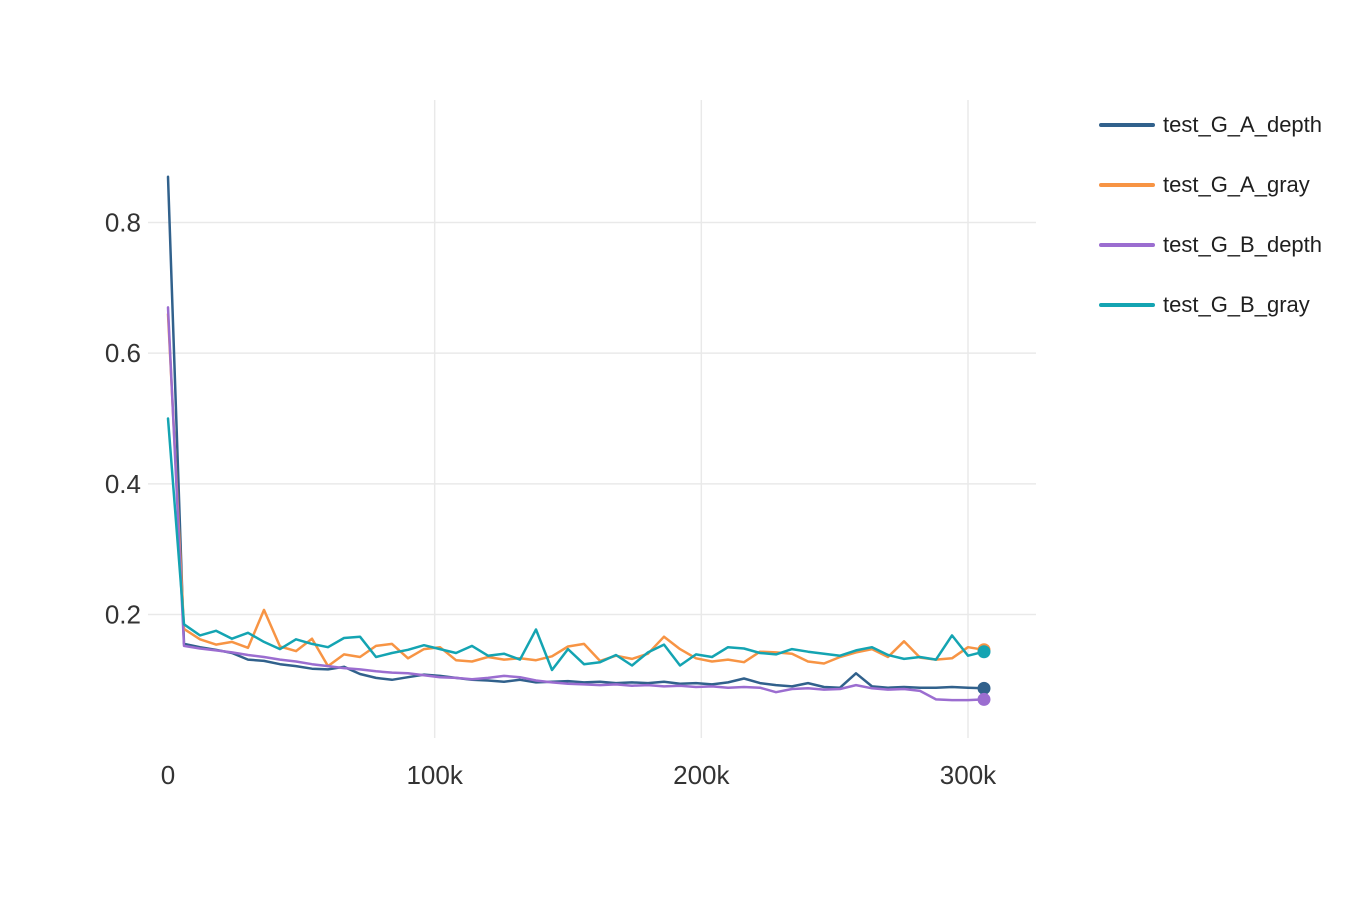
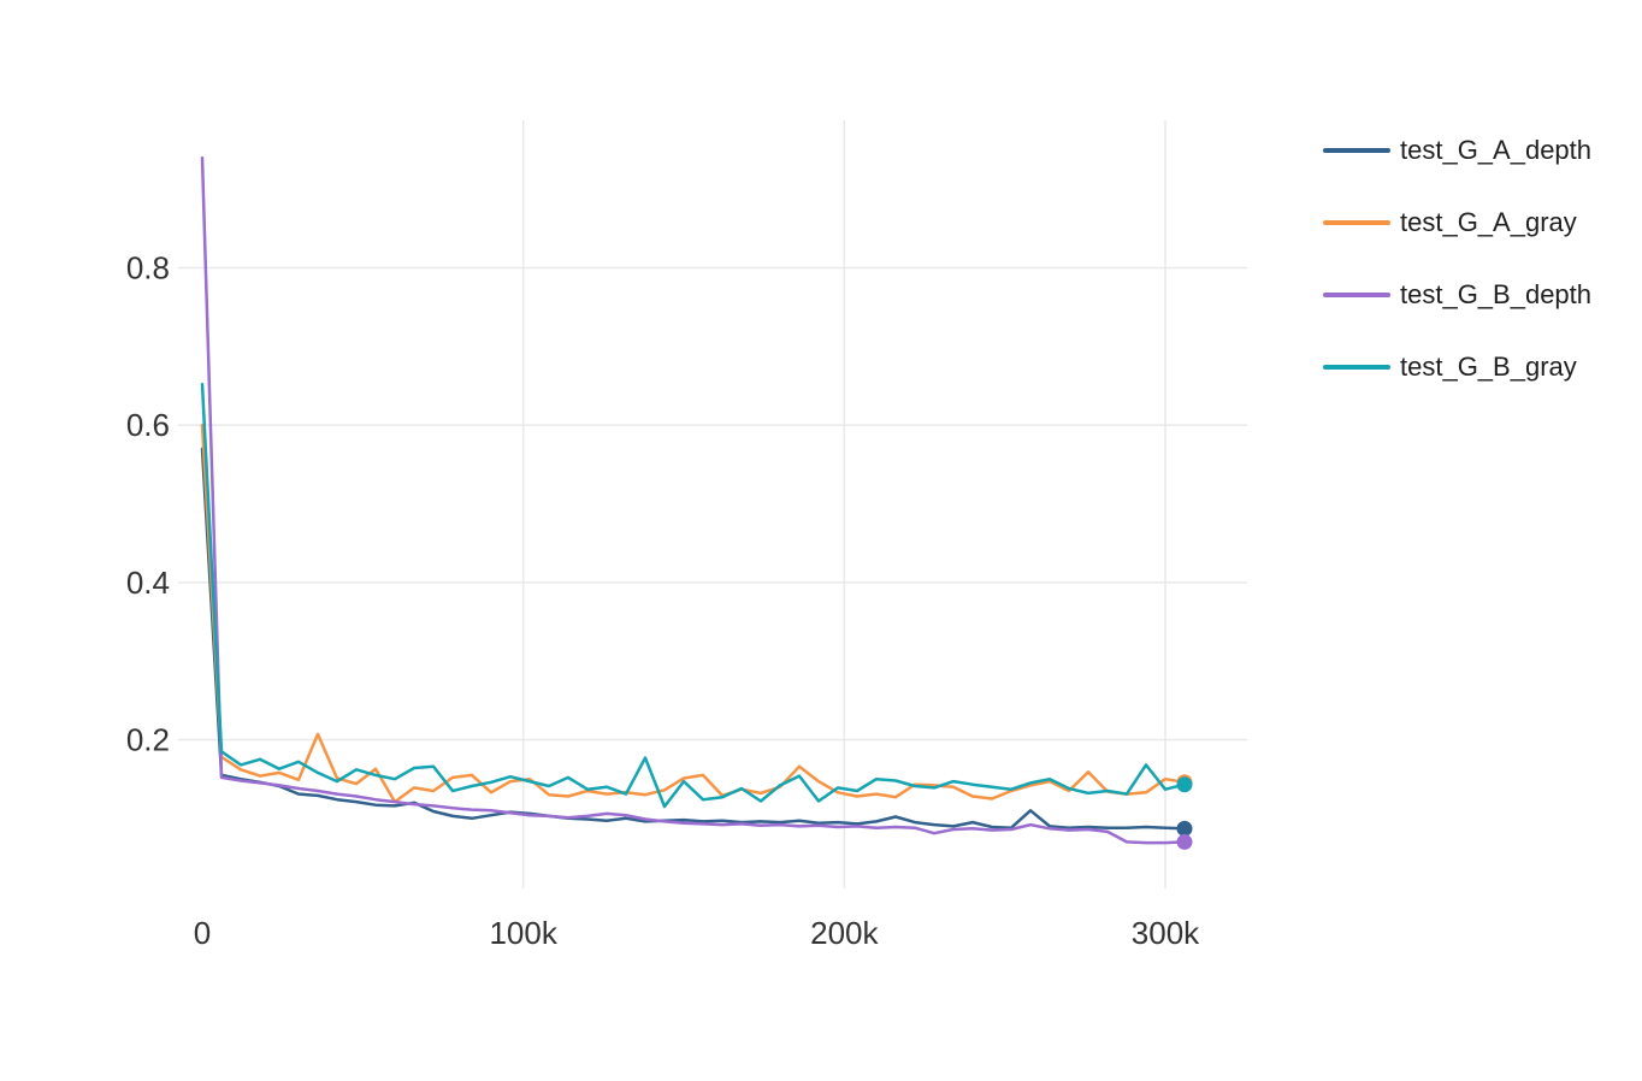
test_G_A_depth/0: 0.87 -> 0.57
test_G_A_gray/0: 0.66 -> 0.60
test_G_B_depth/0: 0.67 -> 0.94
test_G_B_gray/0: 0.50 -> 0.65
